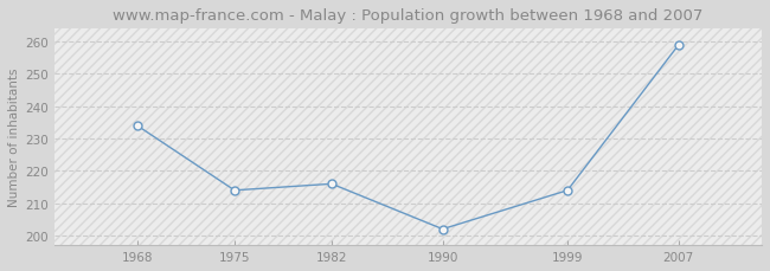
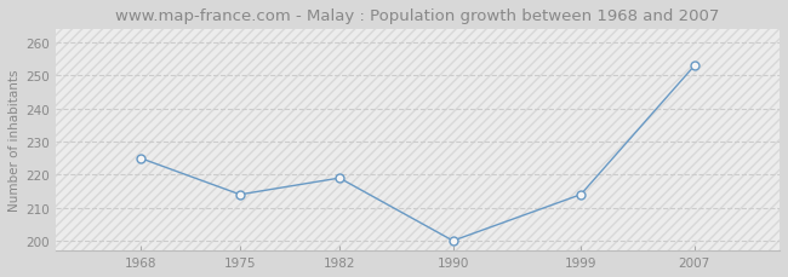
1968: 234 -> 225
1982: 216 -> 219
1990: 202 -> 200
2007: 259 -> 253
